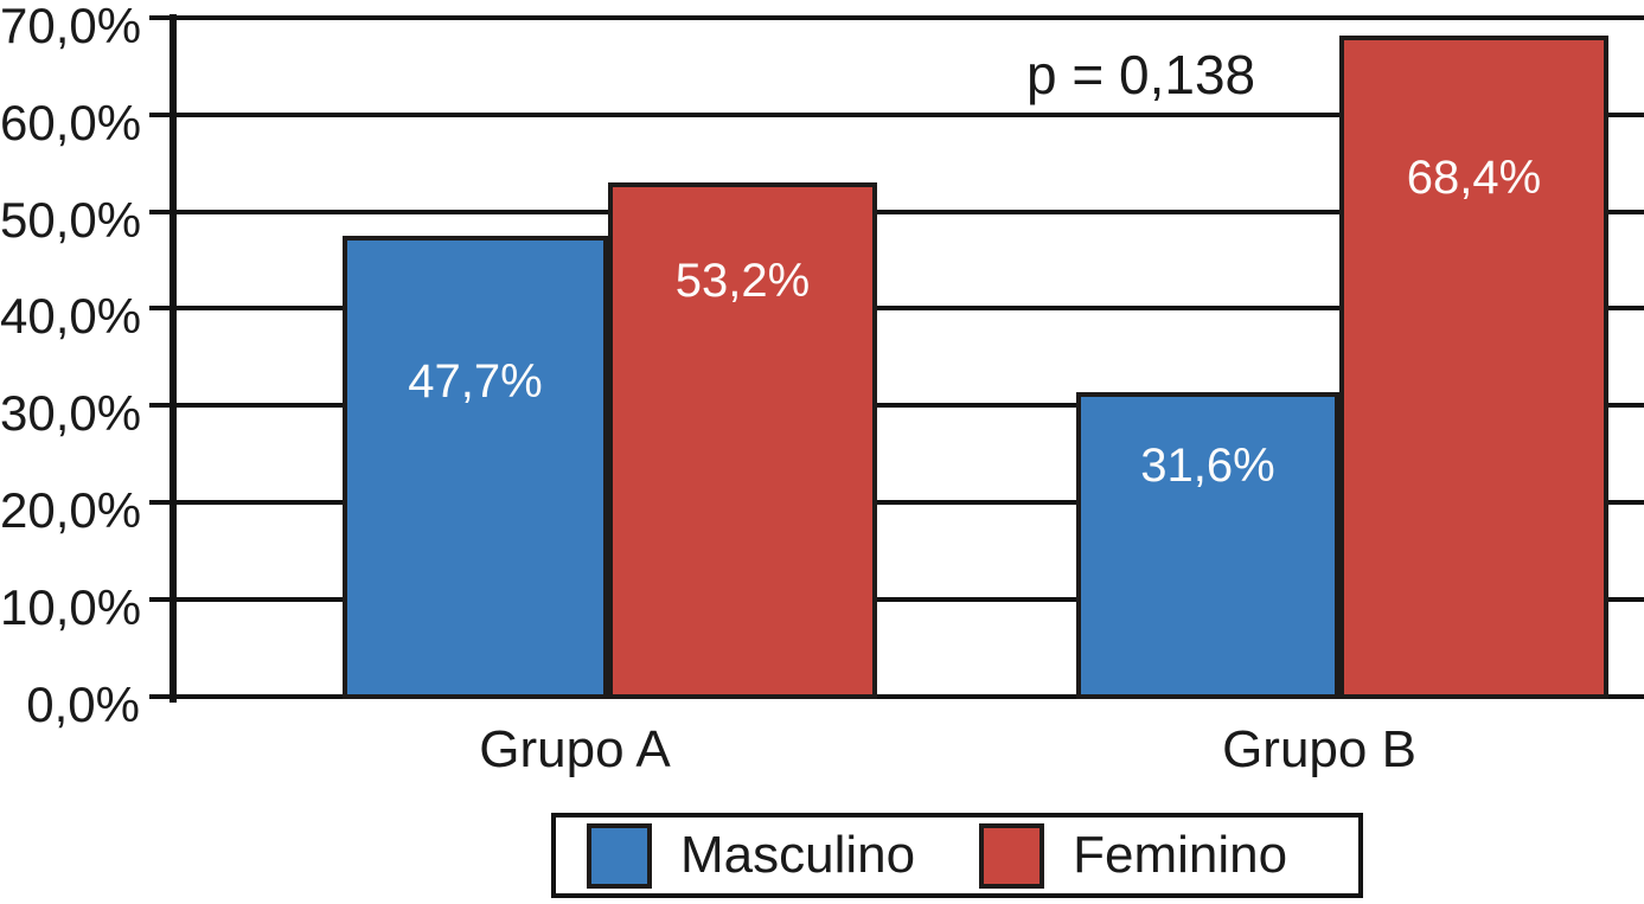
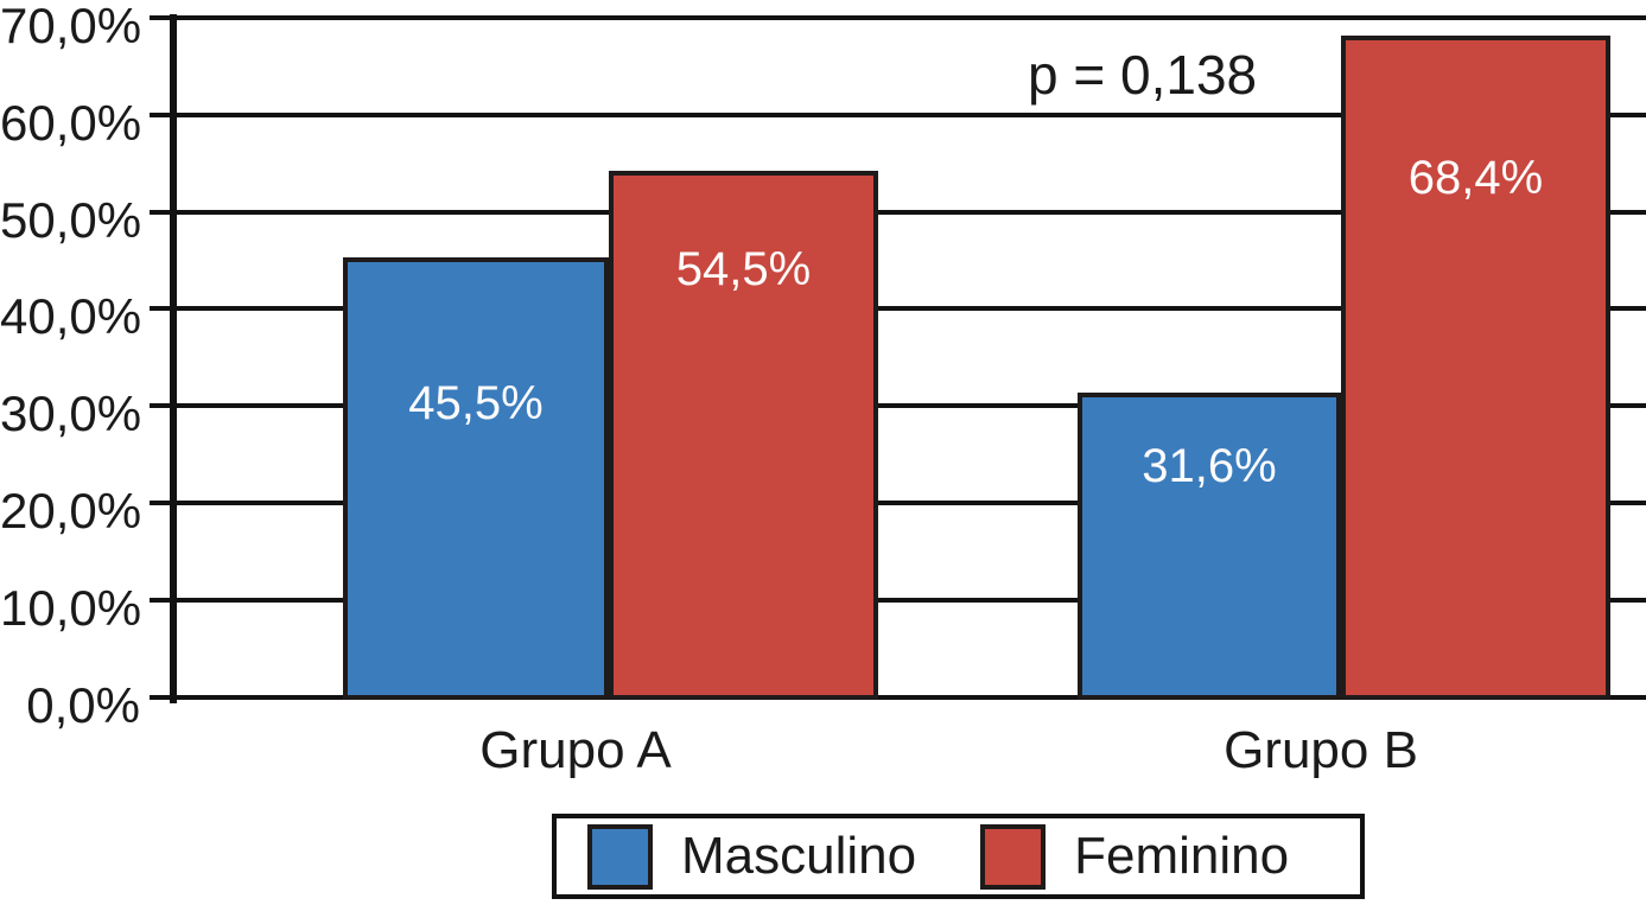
Masculino/Grupo A: 47,7% -> 45,5%
Feminino/Grupo A: 53,2% -> 54,5%
